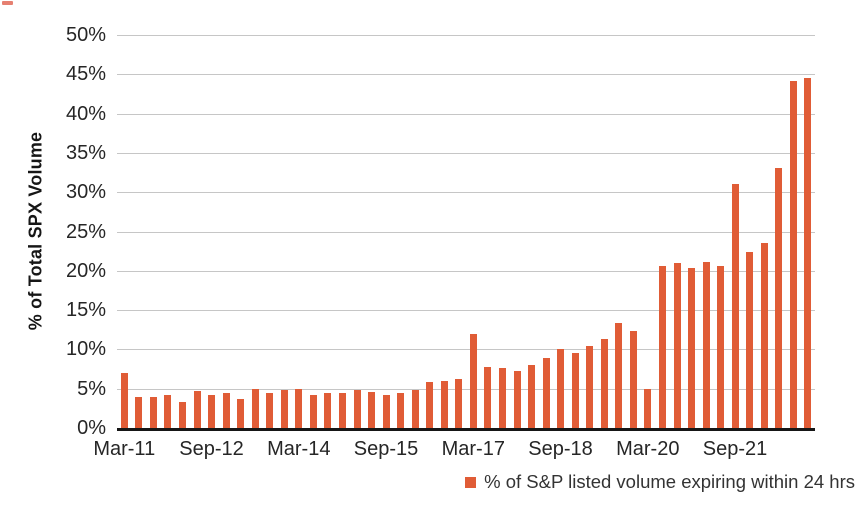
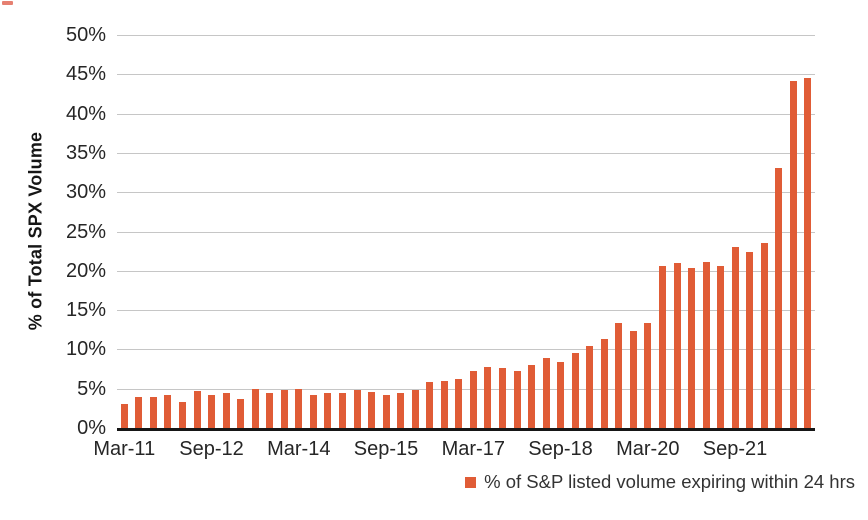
Mar-11: 7% -> 3%
Mar-17: 12% -> 7%
Sep-18: 10% -> 8%
Mar-20: 5% -> 13%
Sep-21: 31% -> 23%
